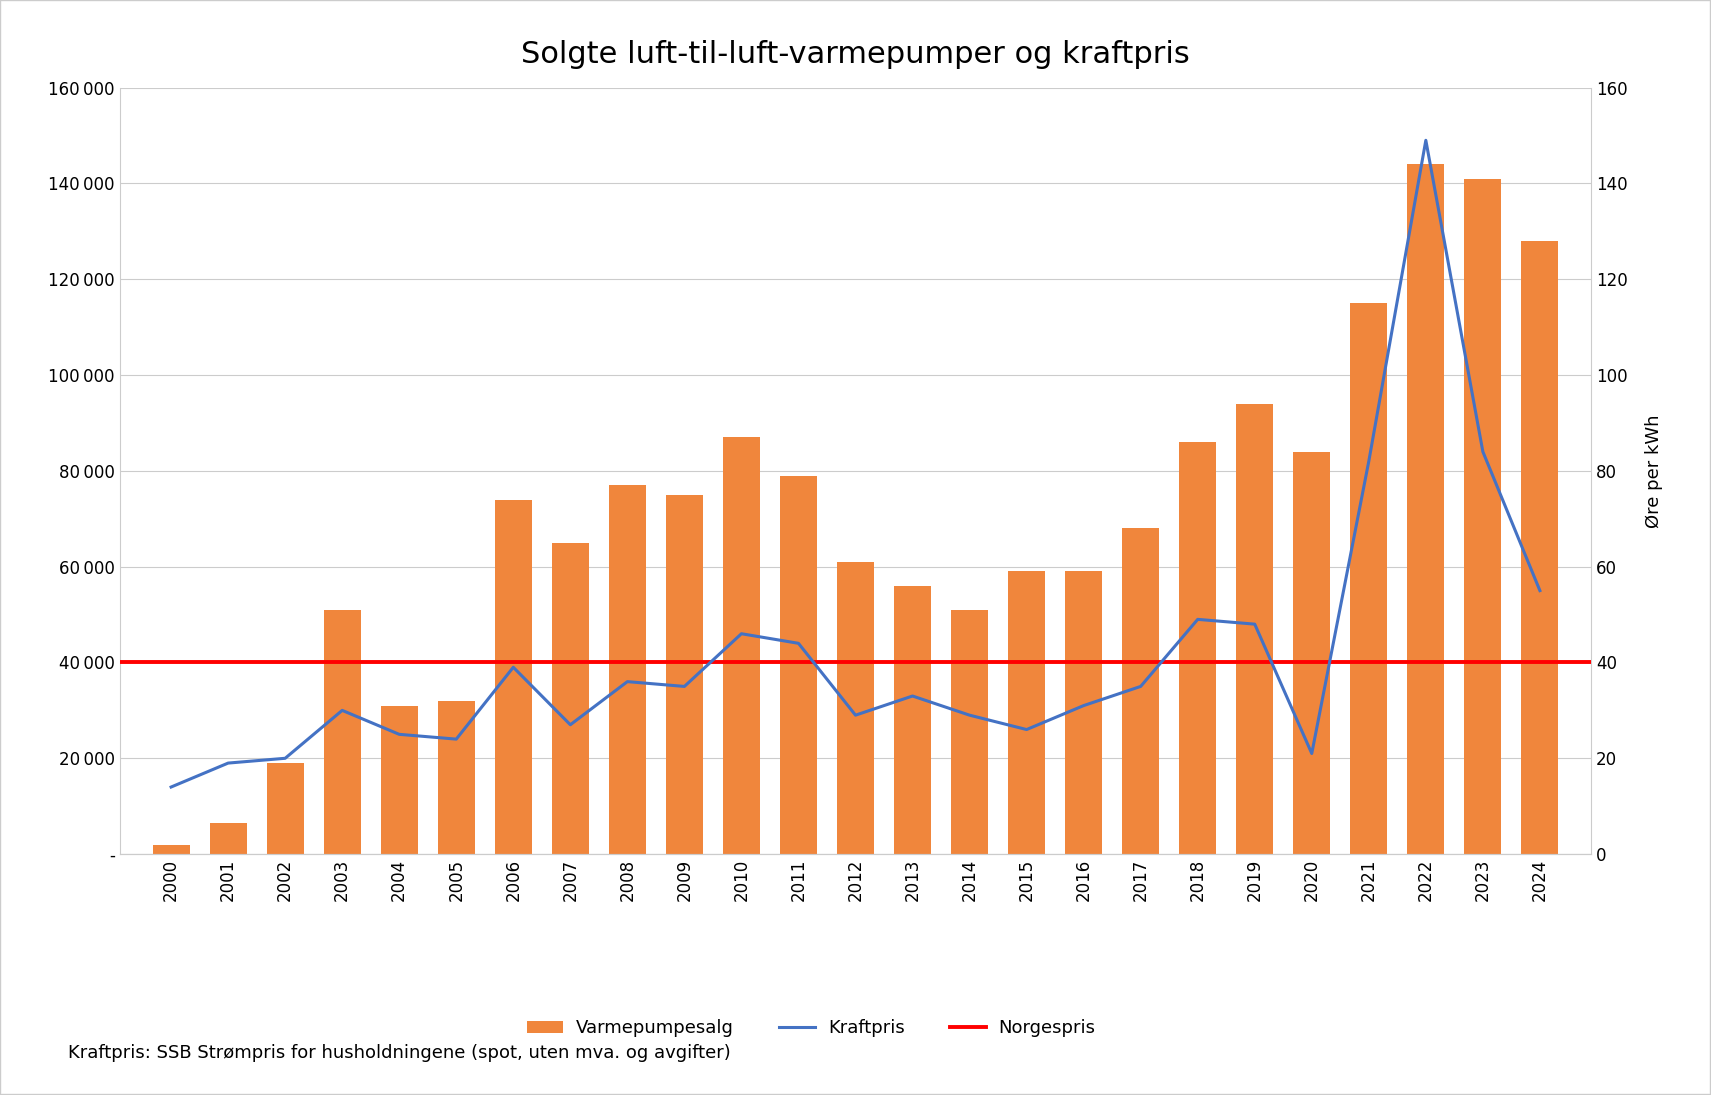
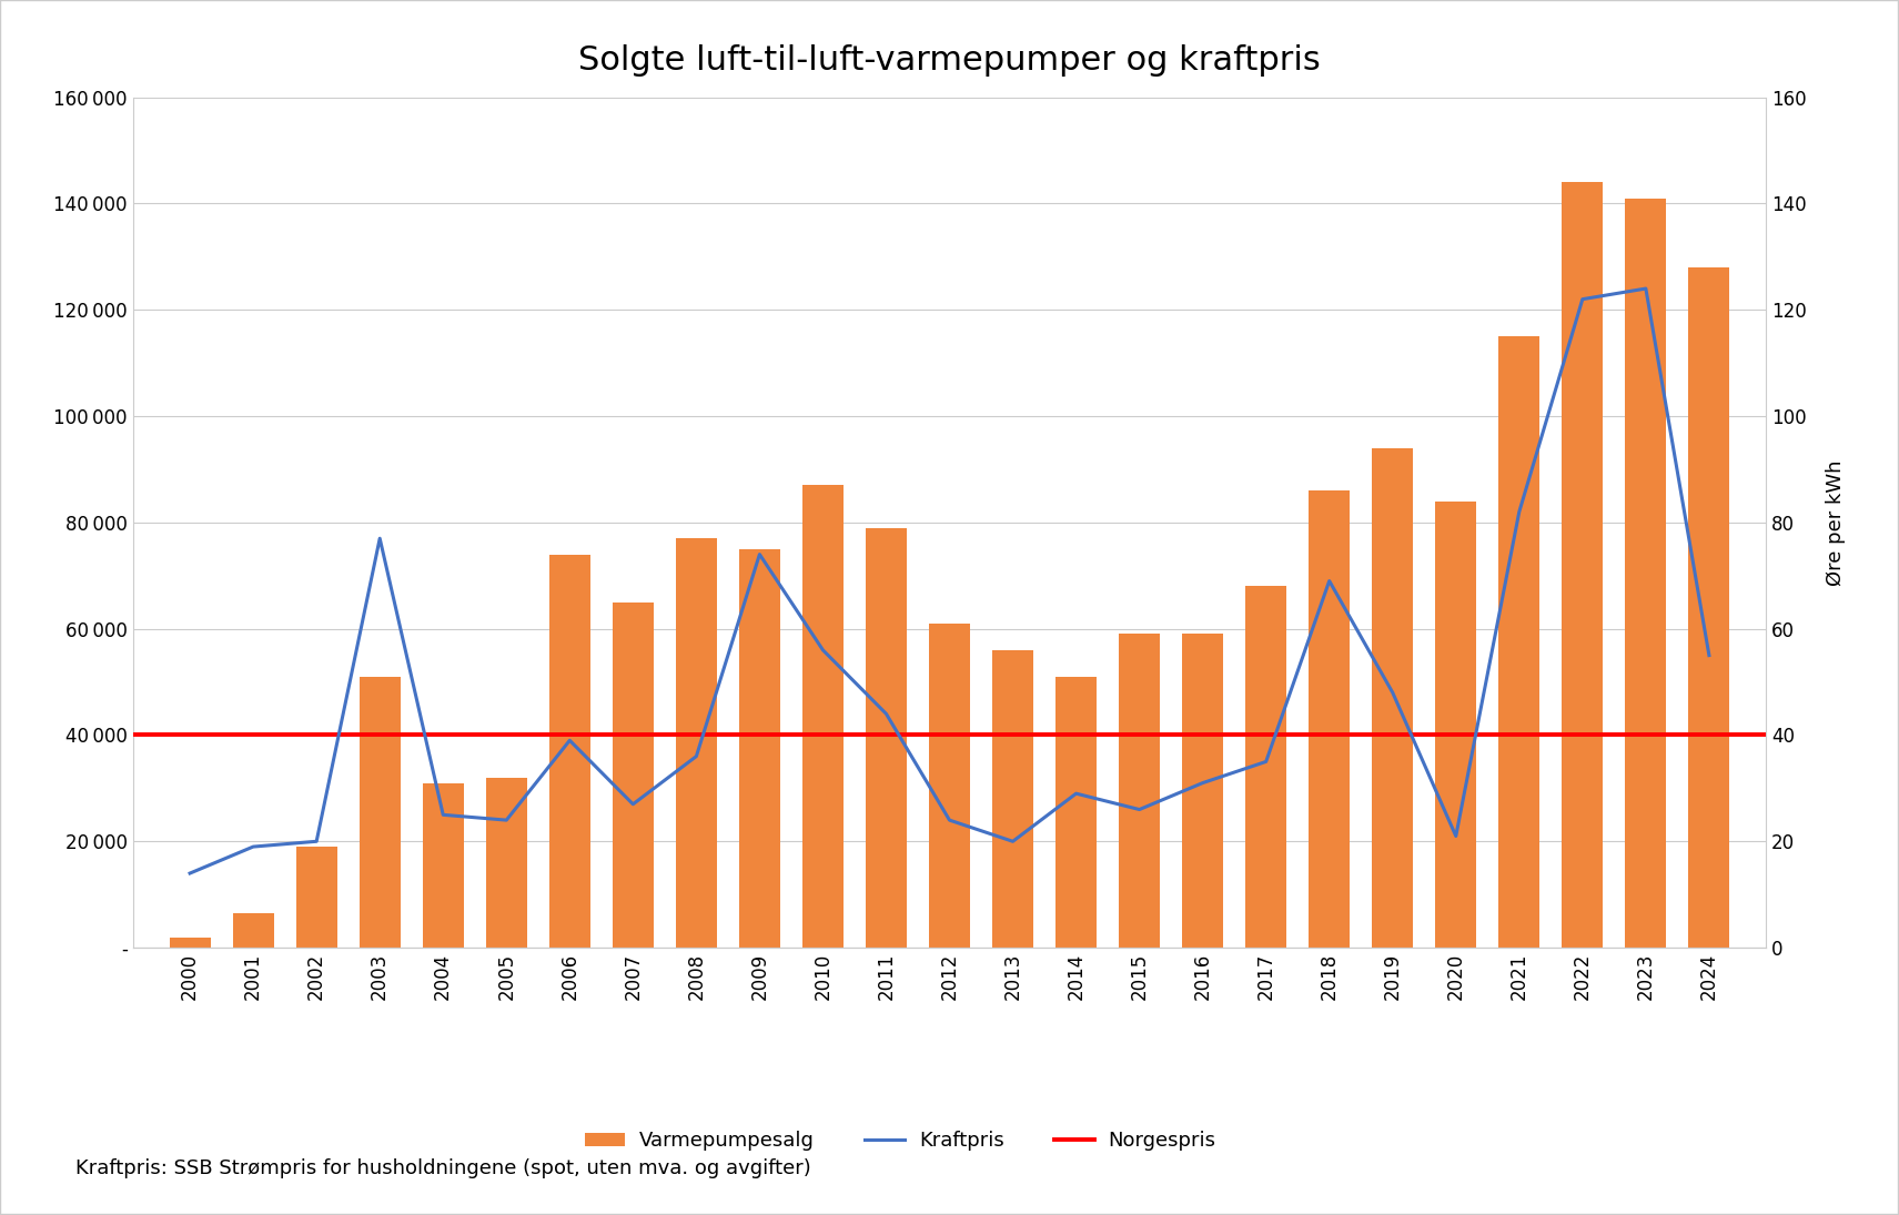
Kraftpris/2003: 30 -> 77
Kraftpris/2009: 35 -> 74
Kraftpris/2010: 46 -> 56
Kraftpris/2012: 29 -> 24
Kraftpris/2013: 33 -> 20
Kraftpris/2018: 49 -> 69
Kraftpris/2022: 149 -> 122
Kraftpris/2023: 84 -> 124
